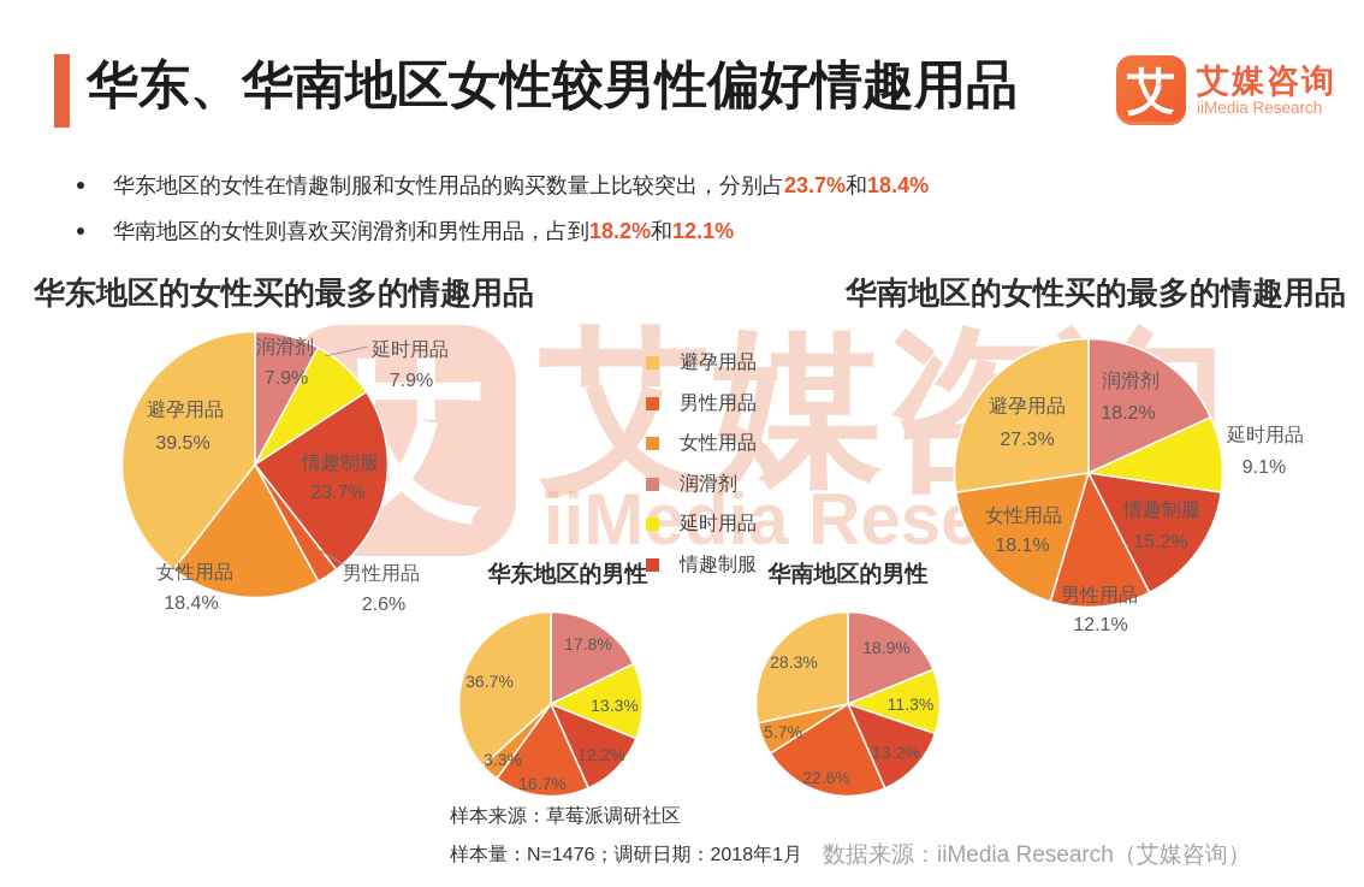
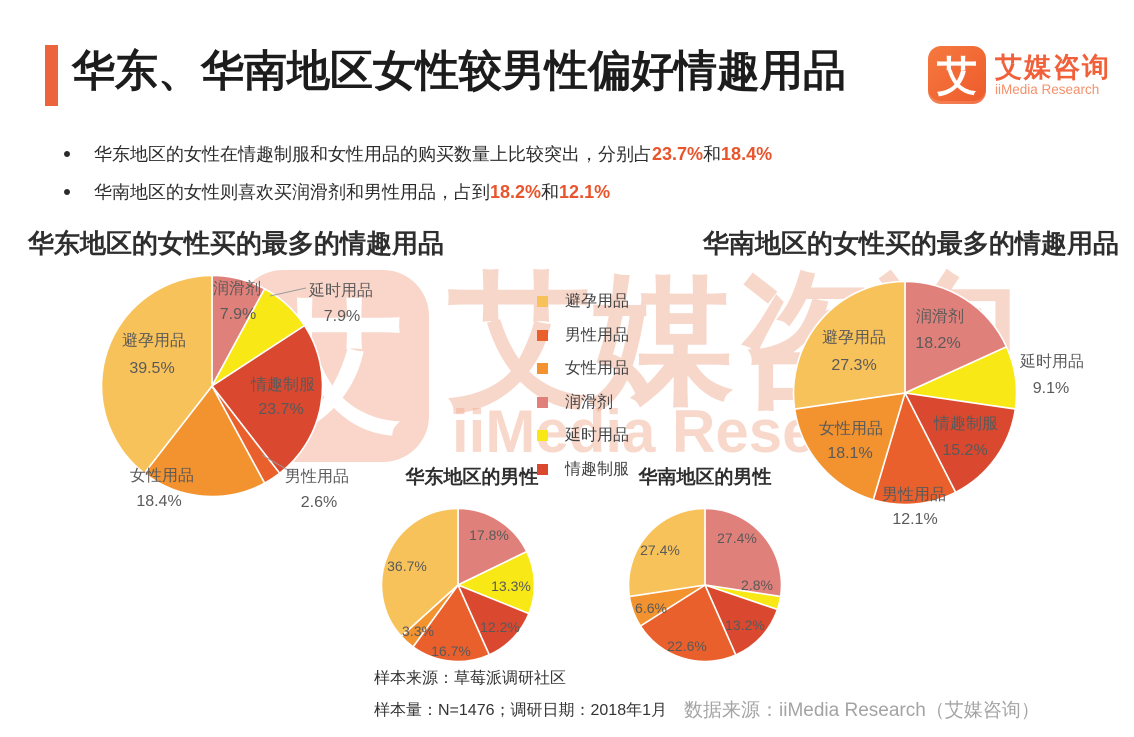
华南地区的男性/润滑剂: 18.9% -> 27.4%
华南地区的男性/延时用品: 11.3% -> 2.8%
华南地区的男性/女性用品: 5.7% -> 6.6%
华南地区的男性/避孕用品: 28.3% -> 27.4%
